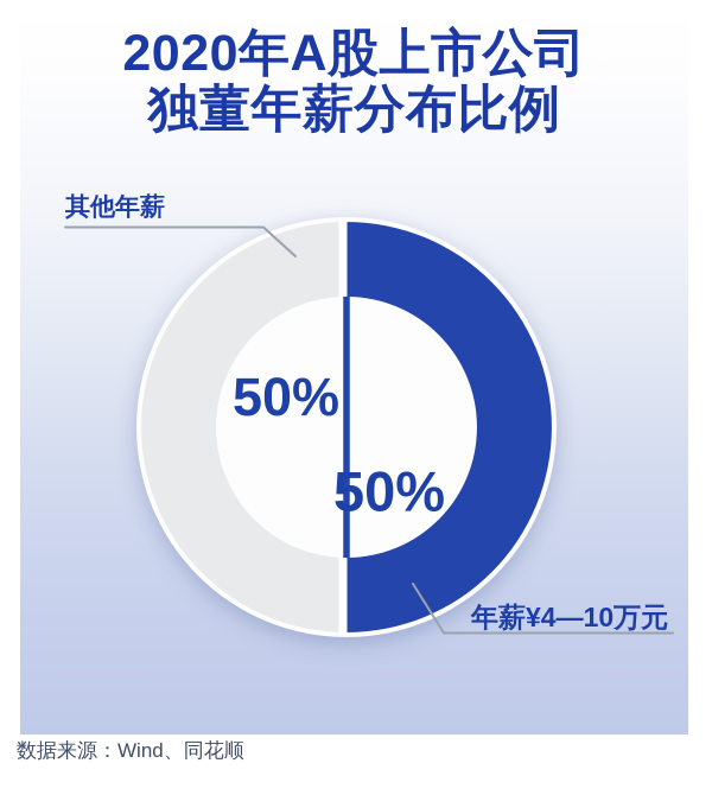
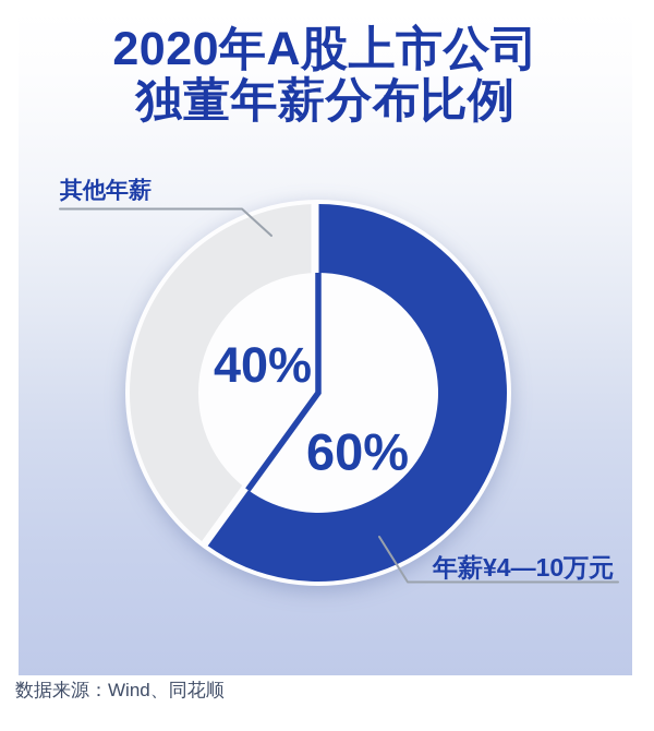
年薪¥4—10万元: 50% -> 60%
其他年薪: 50% -> 40%
